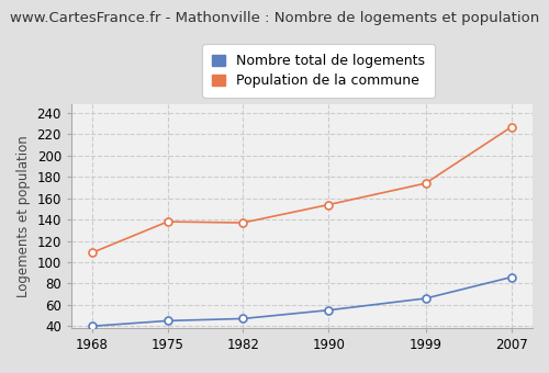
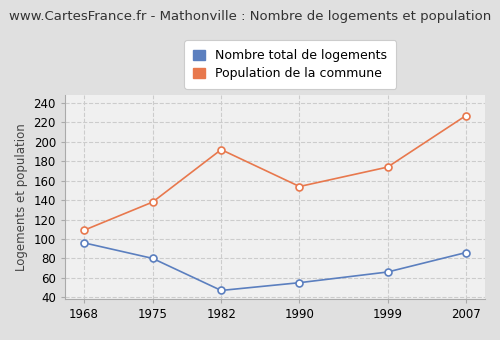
Nombre total de logements/1968: 40 -> 96
Nombre total de logements/1975: 45 -> 80
Population de la commune/1982: 137 -> 192
